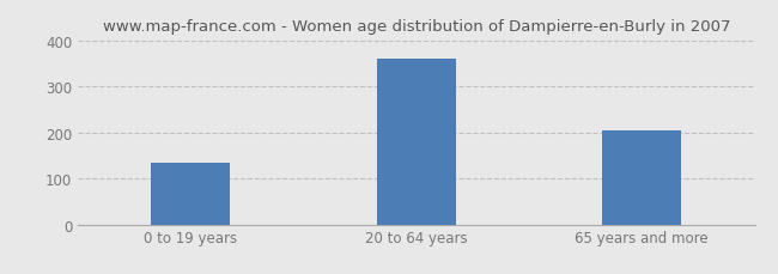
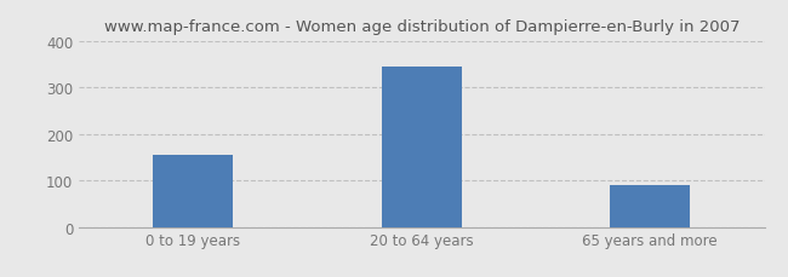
0 to 19 years: 135 -> 155
20 to 64 years: 360 -> 345
65 years and more: 205 -> 90
